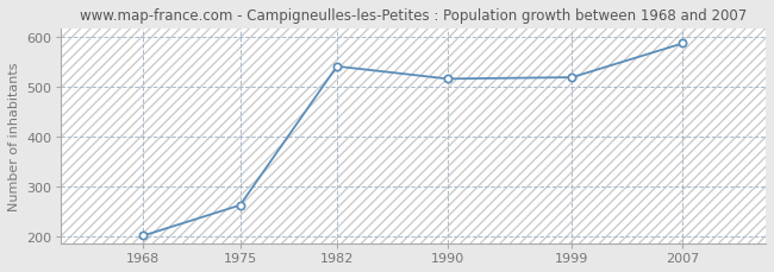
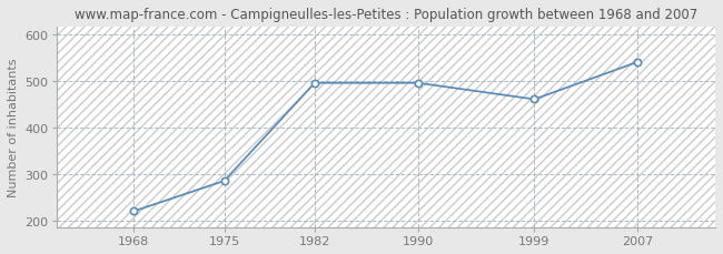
1968: 201 -> 220
1975: 262 -> 285
1982: 540 -> 495
1990: 515 -> 495
1999: 518 -> 460
2007: 586 -> 540
